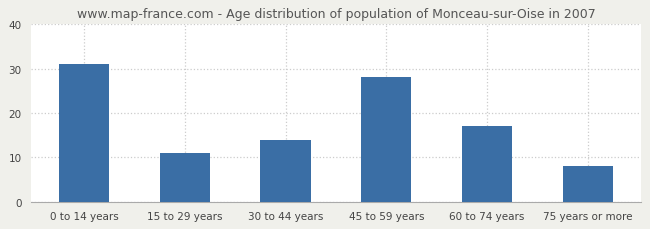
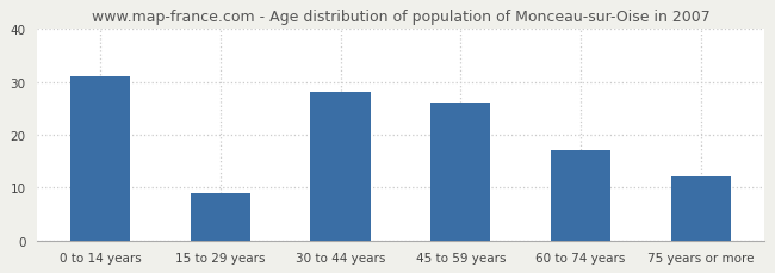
15 to 29 years: 11 -> 9
30 to 44 years: 14 -> 28
45 to 59 years: 28 -> 26
75 years or more: 8 -> 12
